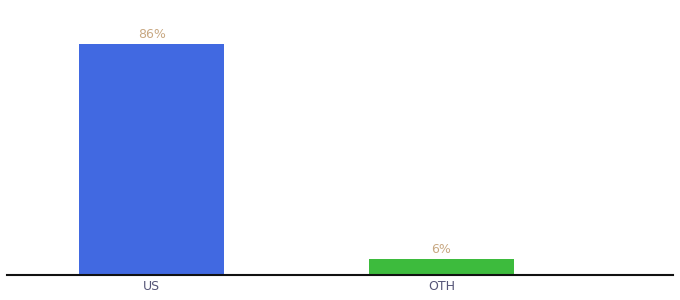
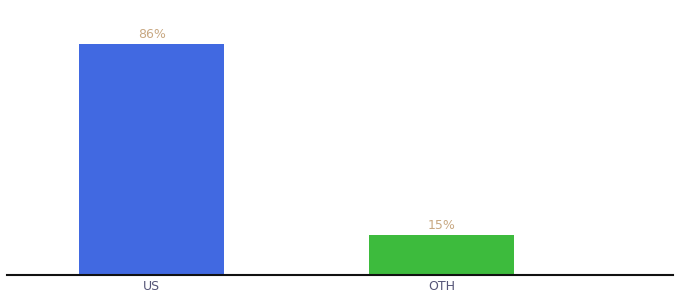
OTH: 6% -> 15%
